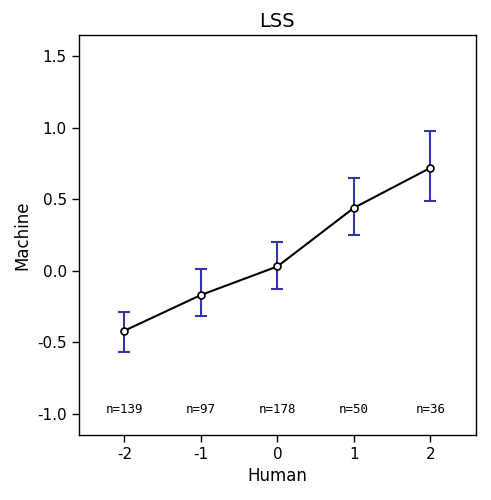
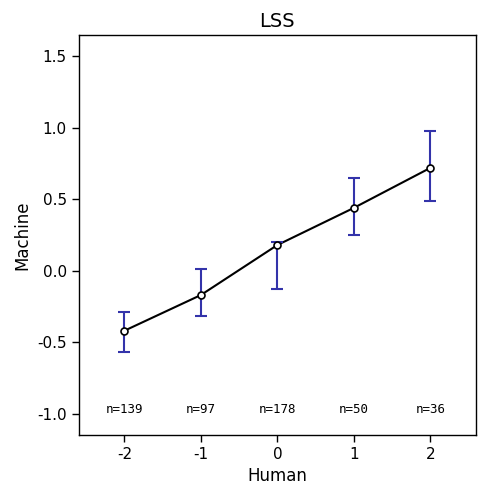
0: 0.03 -> 0.18
